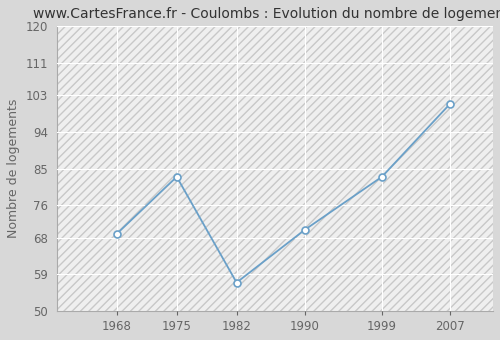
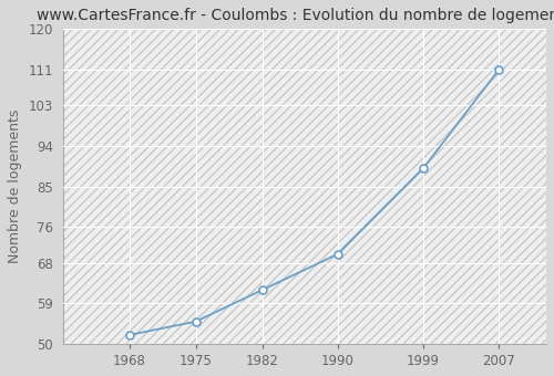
1968: 69 -> 52
1975: 83 -> 55
1982: 57 -> 62
1999: 83 -> 89
2007: 101 -> 111
